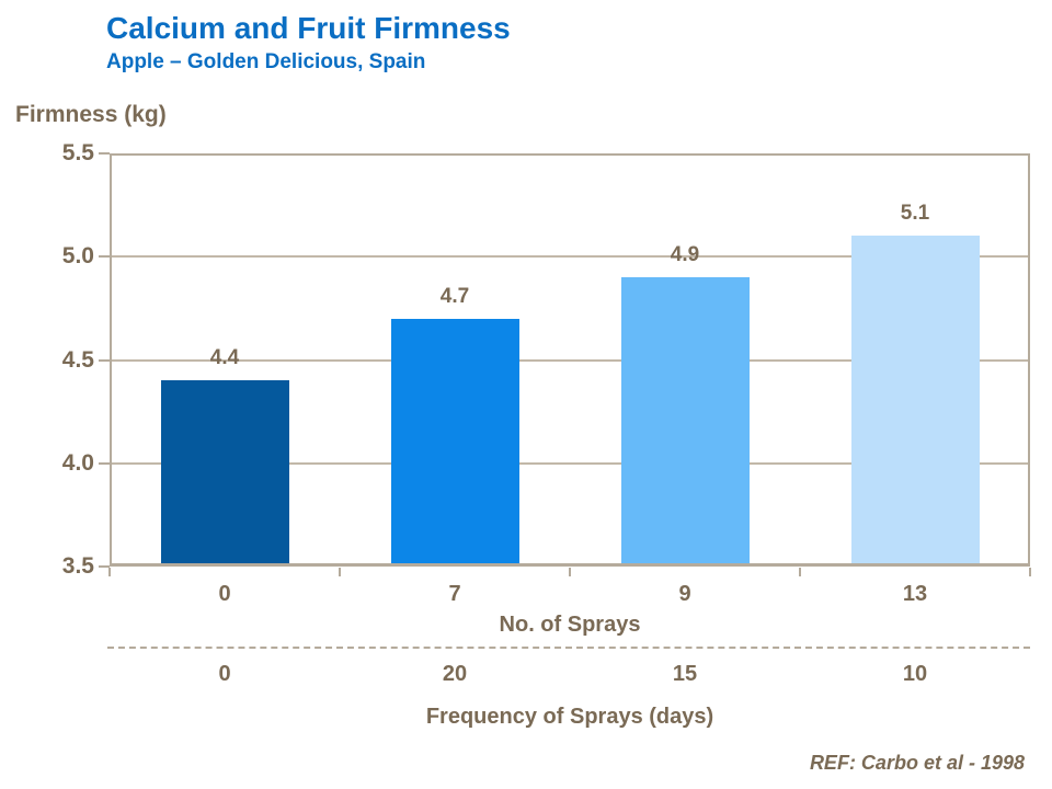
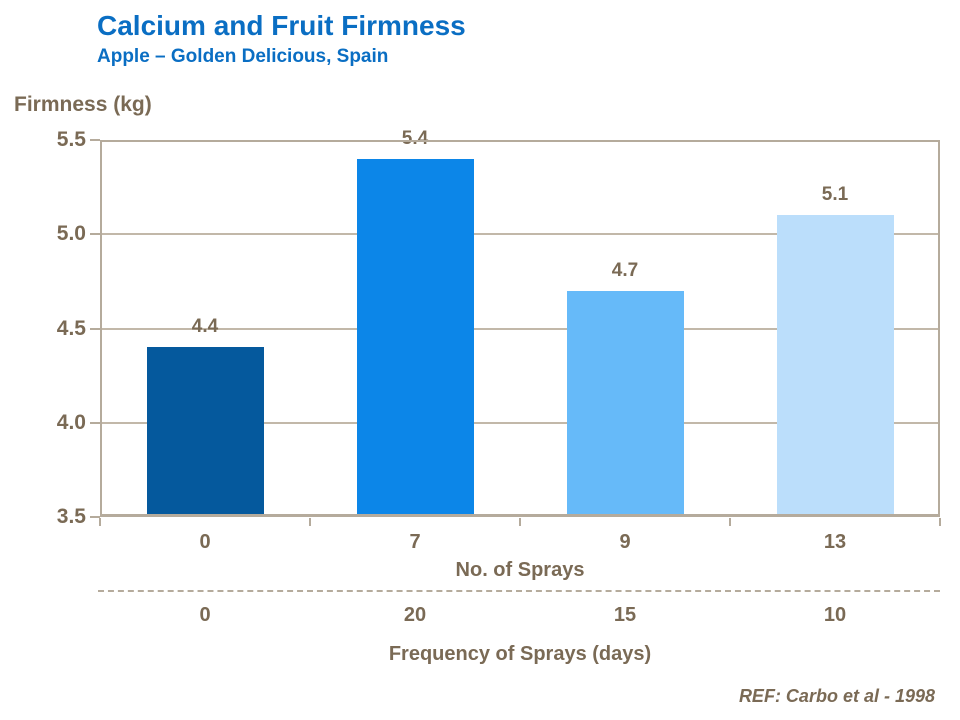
7: 4.7 -> 5.4
9: 4.9 -> 4.7
